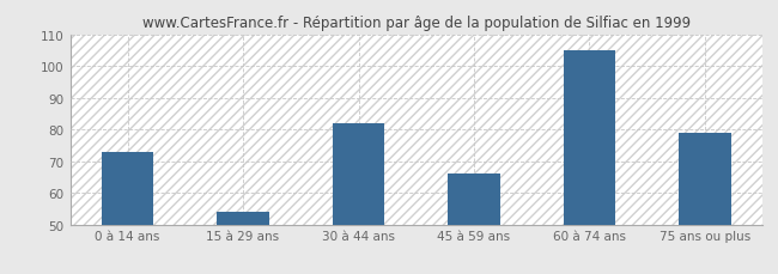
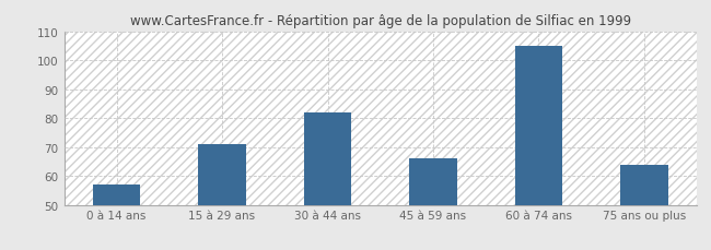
0 à 14 ans: 73 -> 57
15 à 29 ans: 54 -> 71
75 ans ou plus: 79 -> 64
